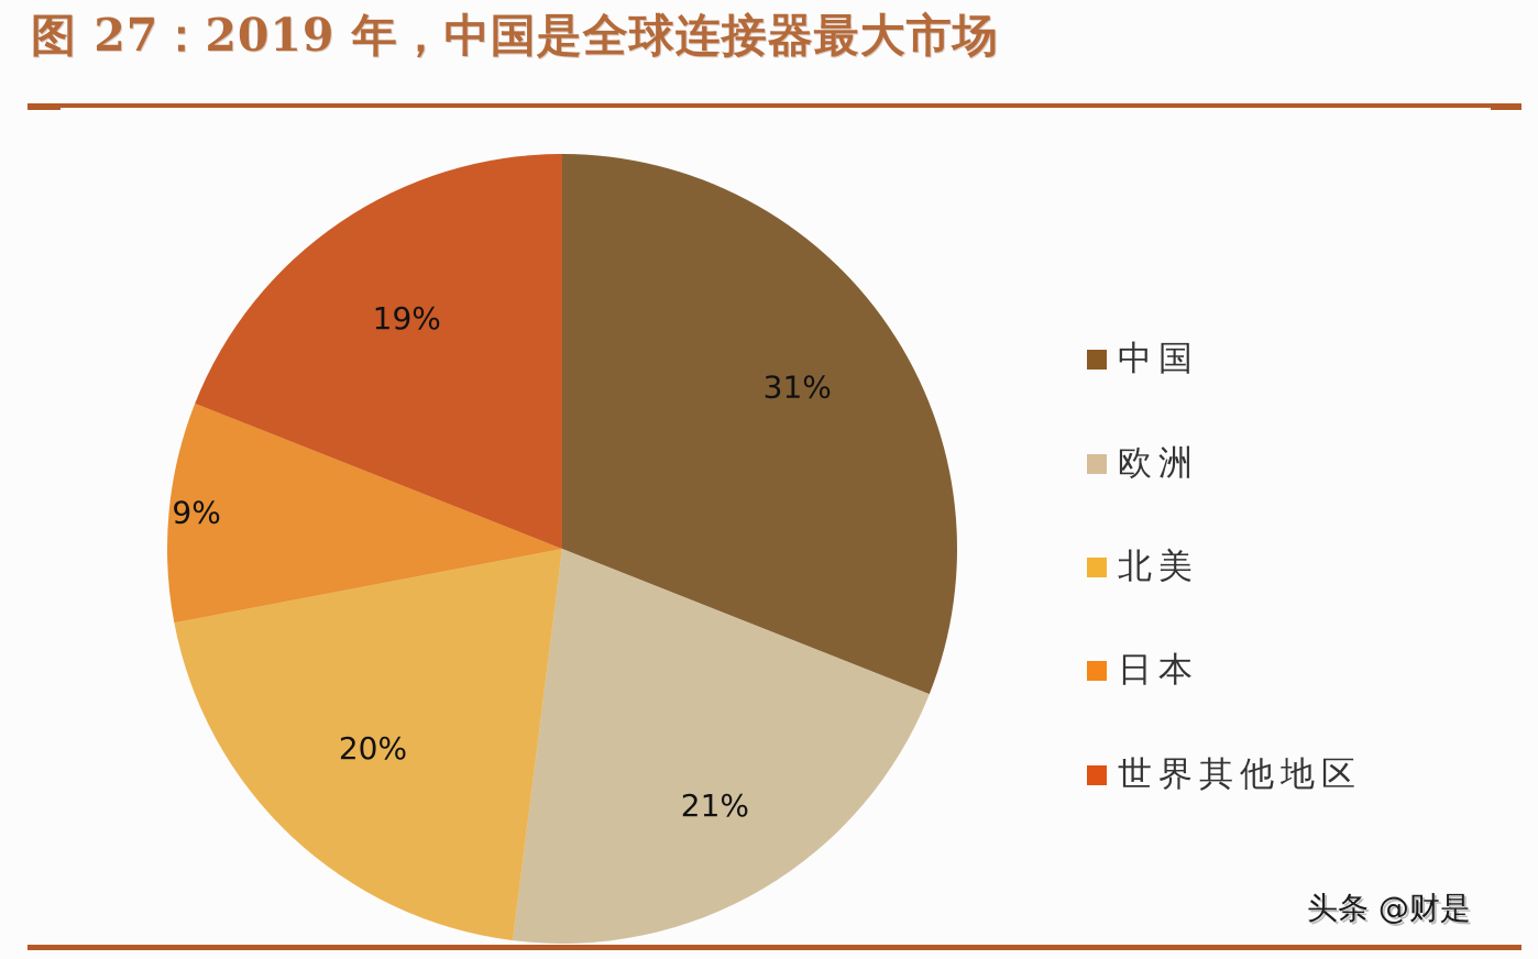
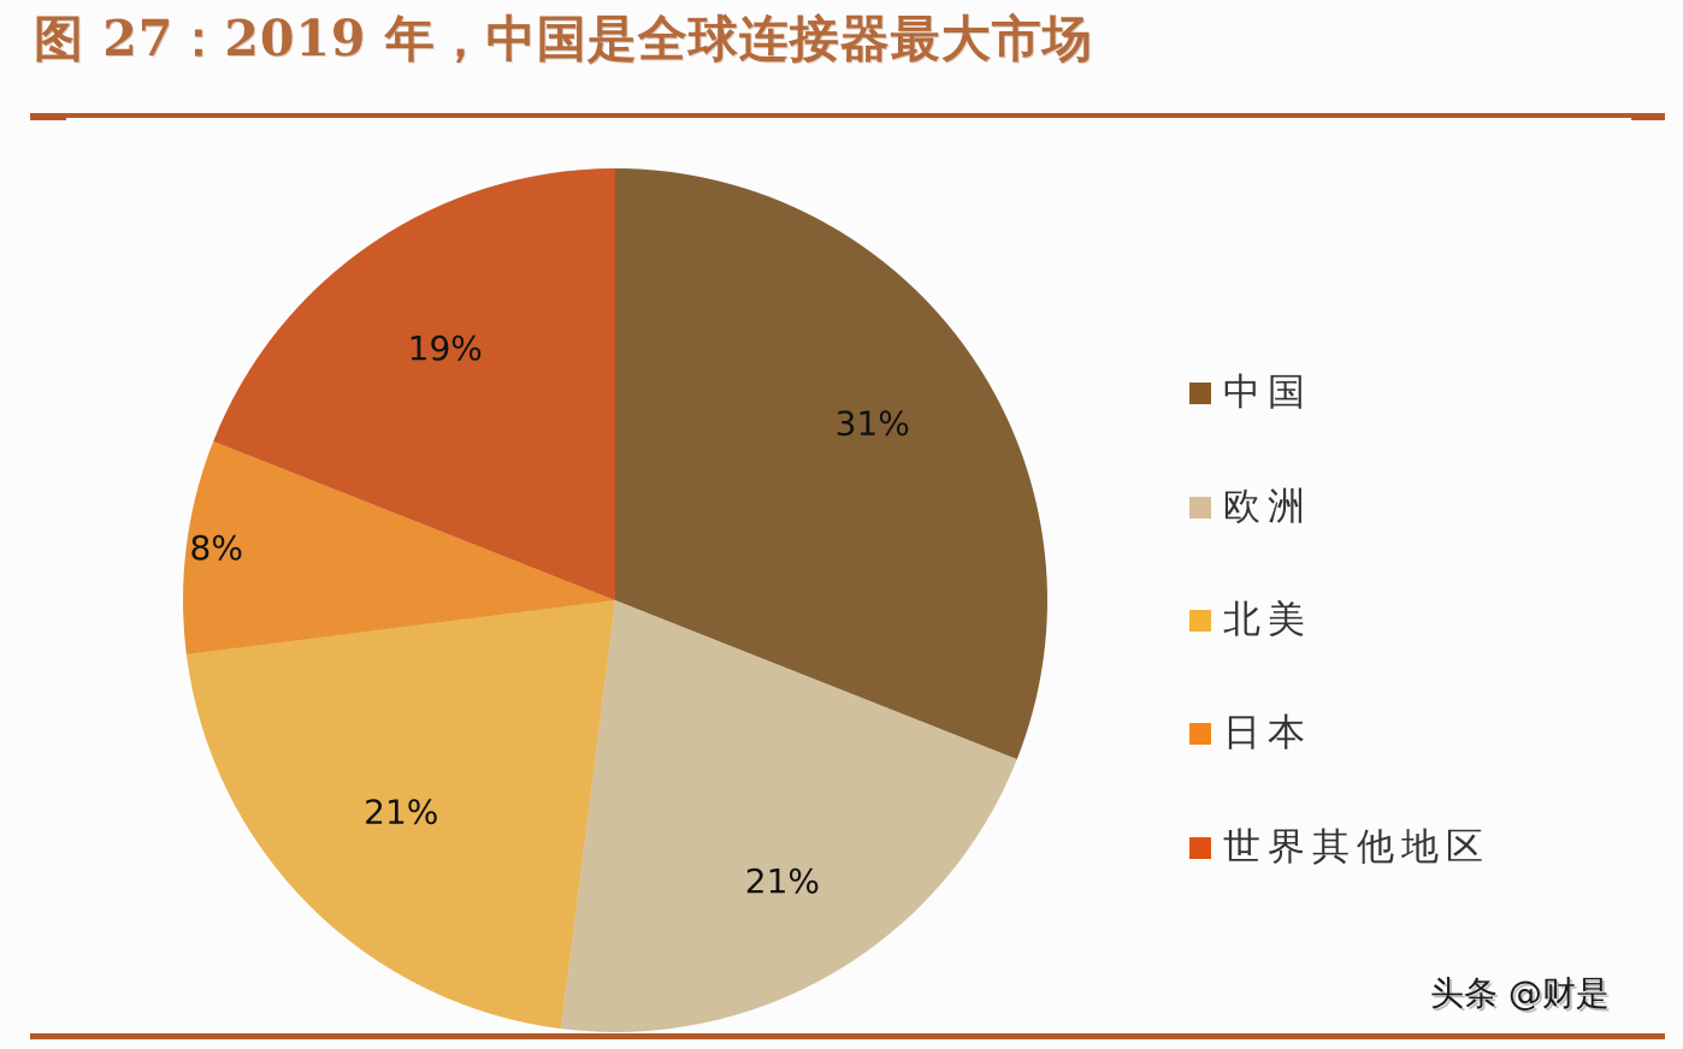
北美: 20% -> 21%
日本: 9% -> 8%
